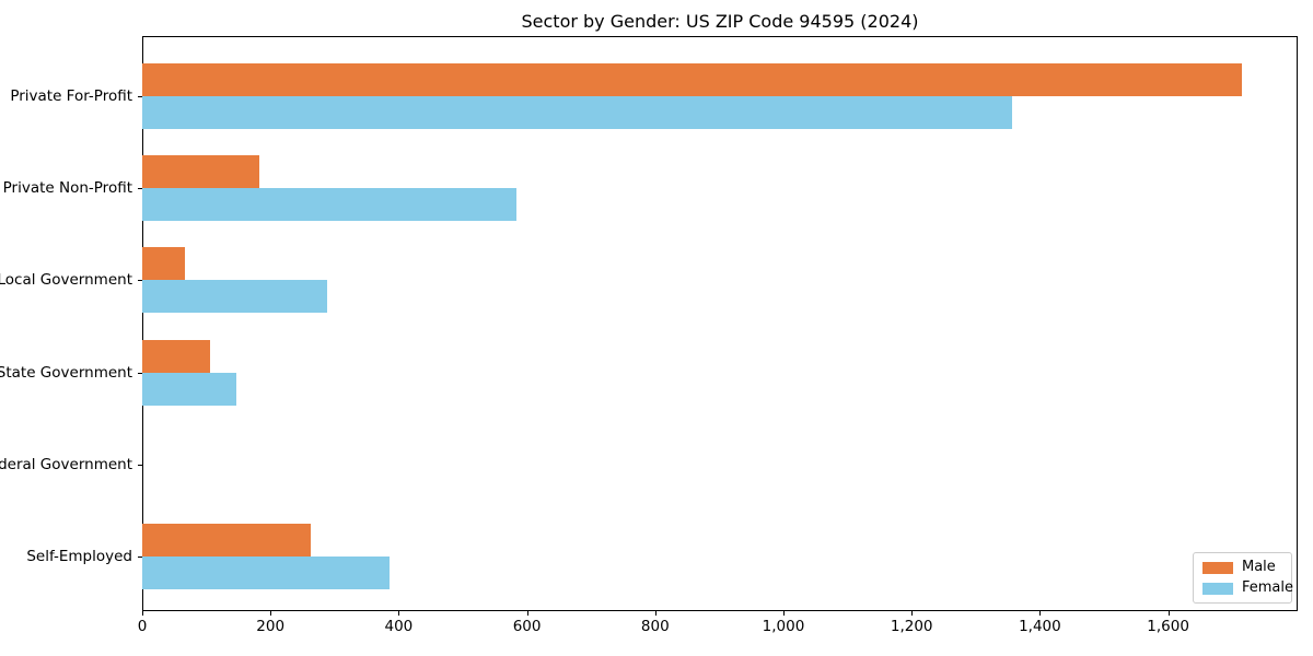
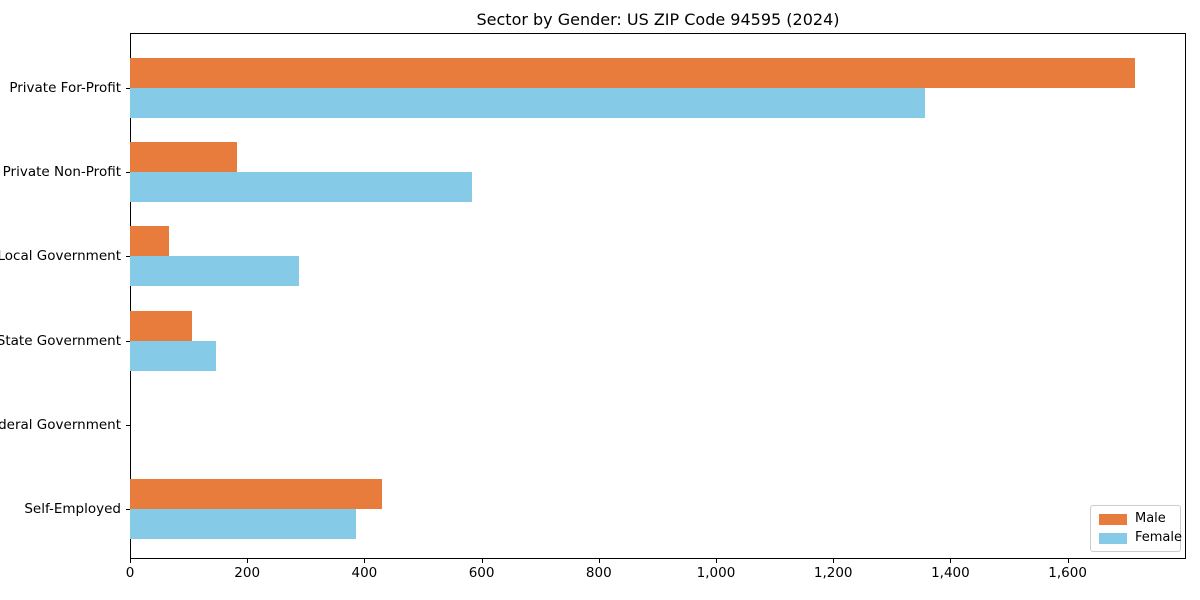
Male/Self-Employed: 260 -> 430
